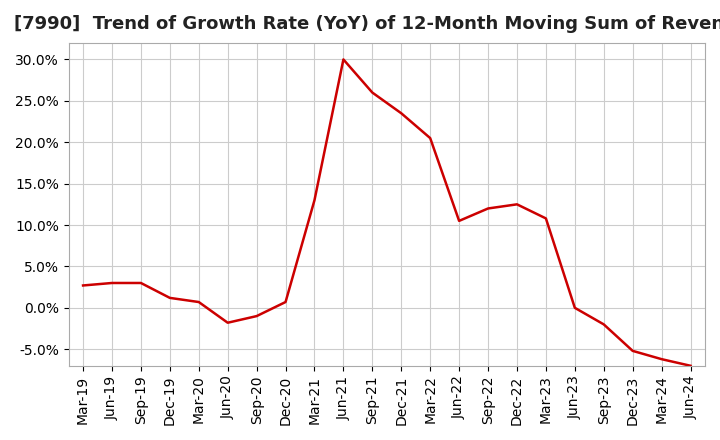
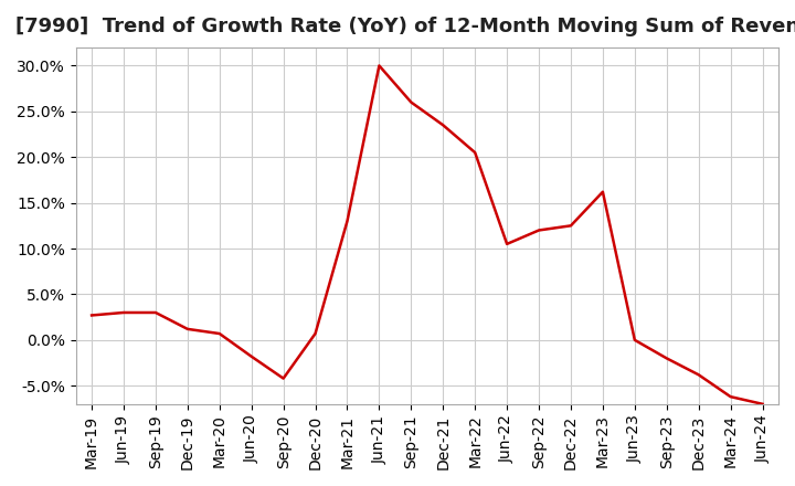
Sep-20: -1.0% -> -4.2%
Mar-23: 10.8% -> 16.2%
Dec-23: -5.2% -> -3.8%
